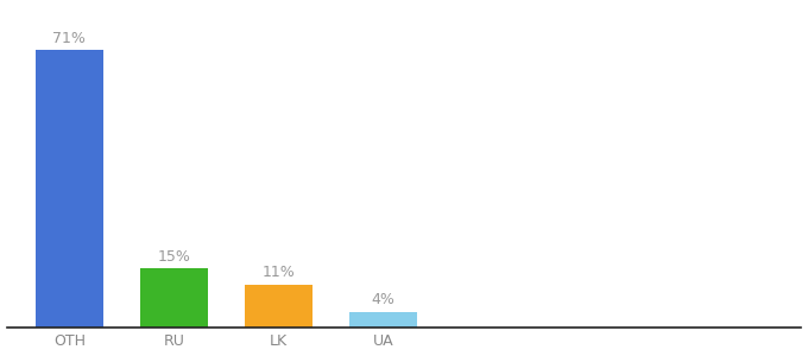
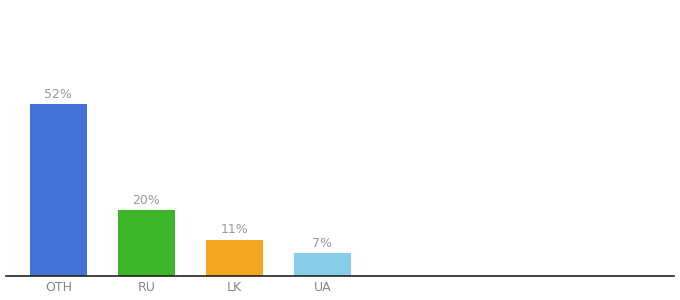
OTH: 71% -> 52%
RU: 15% -> 20%
UA: 4% -> 7%
